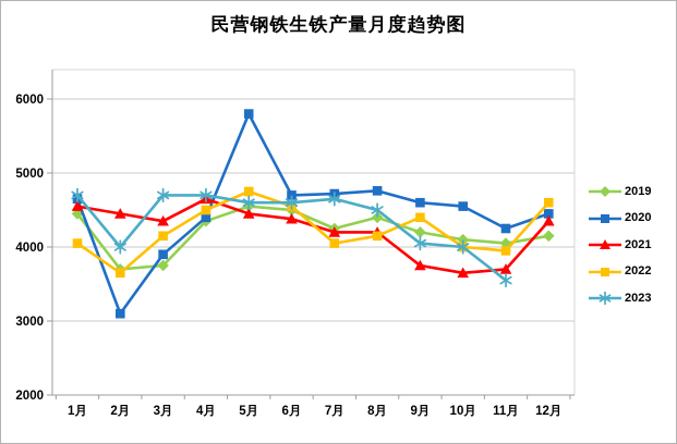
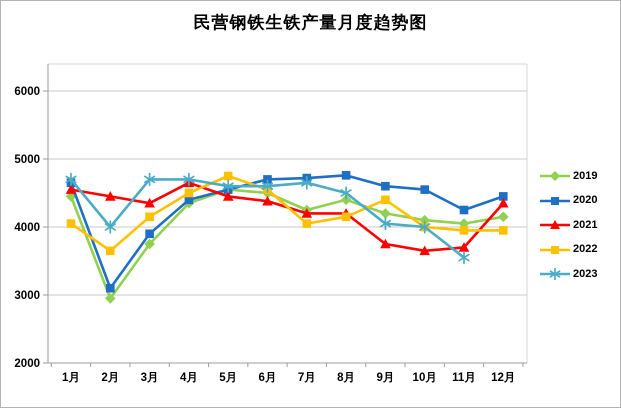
2019/2月: 3700 -> 3000
2020/5月: 5800 -> 4600
2022/12月: 4600 -> 4000
